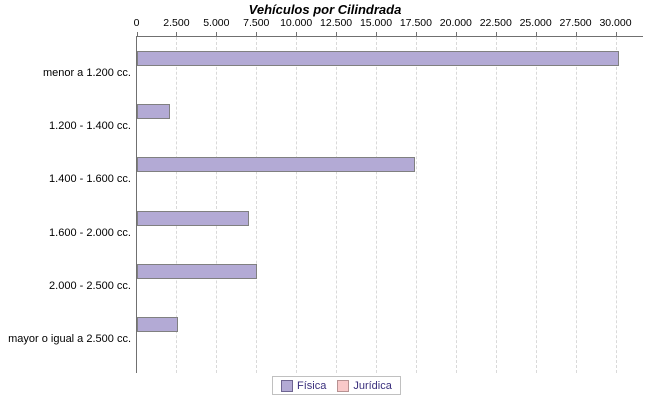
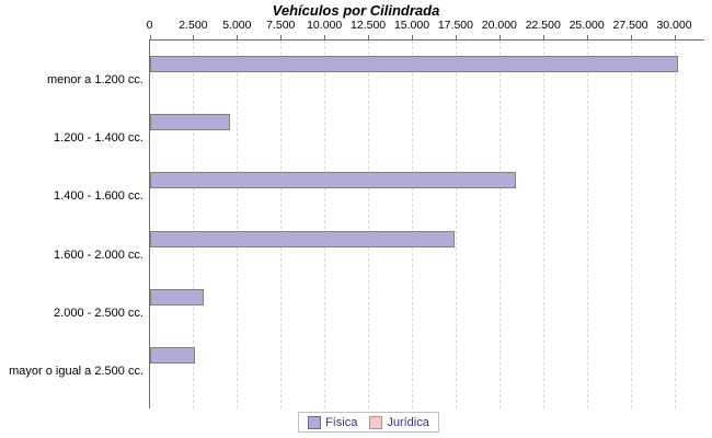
Física/1.200 - 1.400 cc.: 2000 -> 4500
Física/1.400 - 1.600 cc.: 17300 -> 20800
Física/1.600 - 2.000 cc.: 6900 -> 17300
Física/2.000 - 2.500 cc.: 7400 -> 3000
